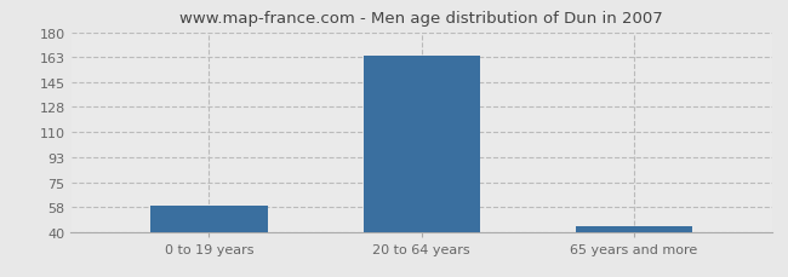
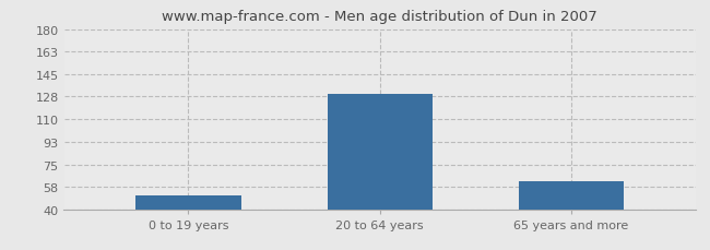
0 to 19 years: 59 -> 51
20 to 64 years: 164 -> 130
65 years and more: 44 -> 62
